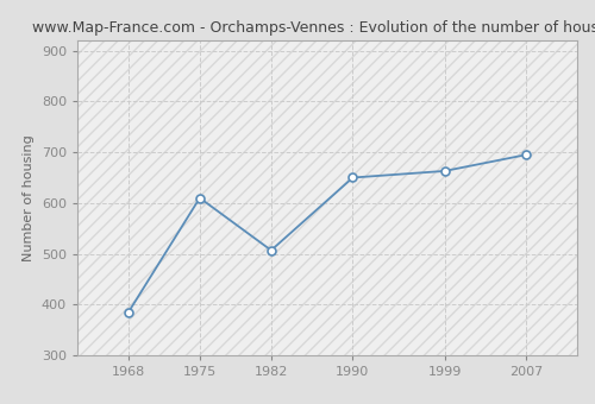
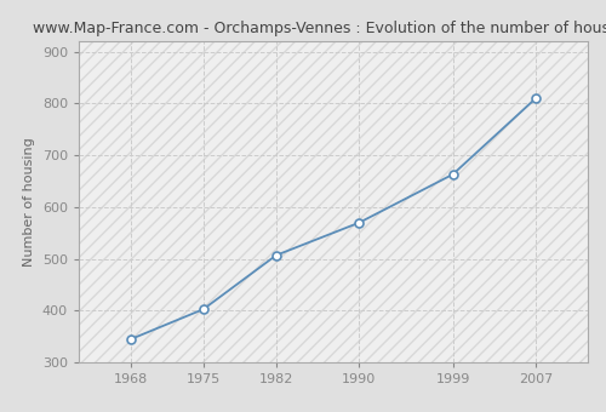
1968: 385 -> 345
1975: 610 -> 403
1990: 650 -> 570
2007: 695 -> 810
